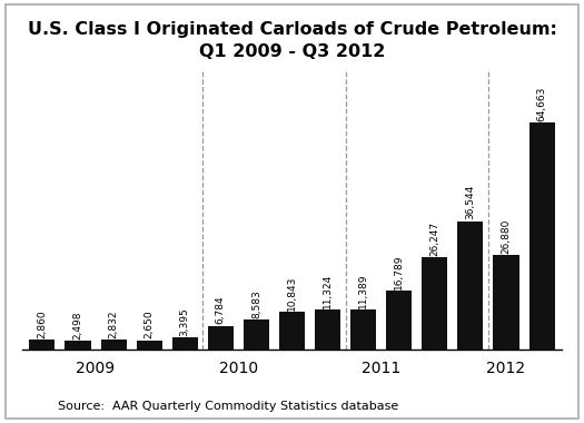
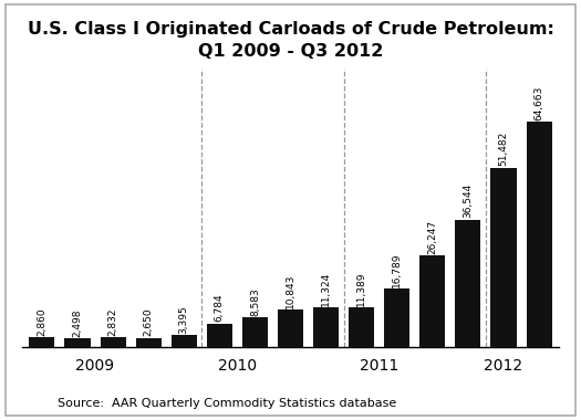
2012: 26,880 -> 51,482
